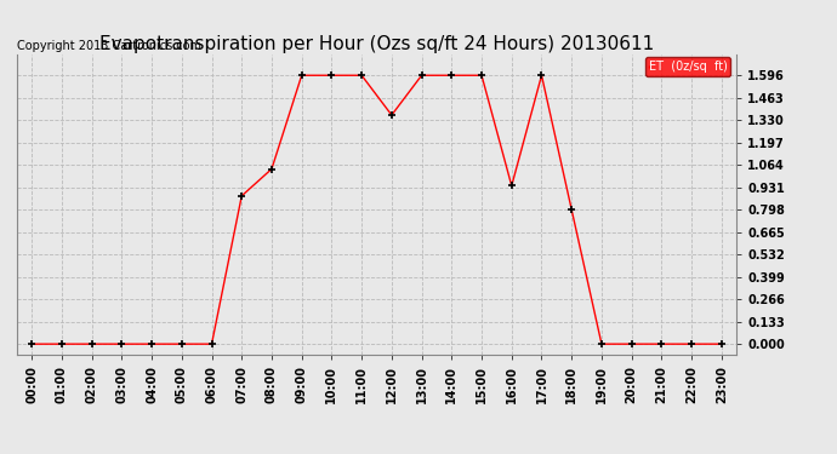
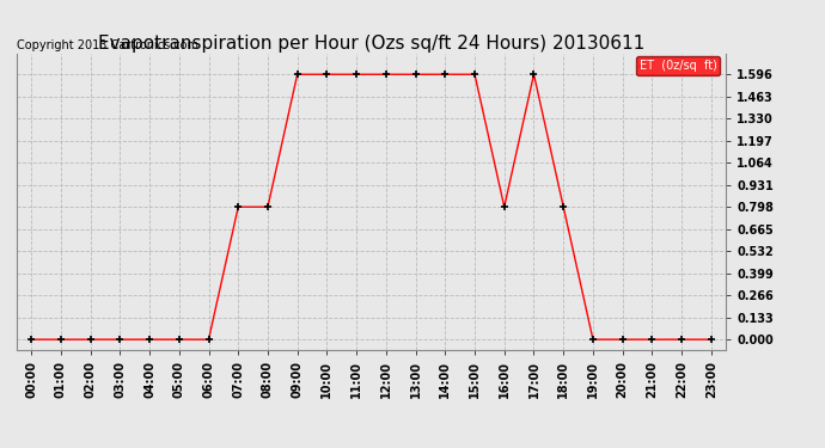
07:00: 0.88 -> 0.80
08:00: 1.04 -> 0.80
12:00: 1.36 -> 1.60
16:00: 0.94 -> 0.80
